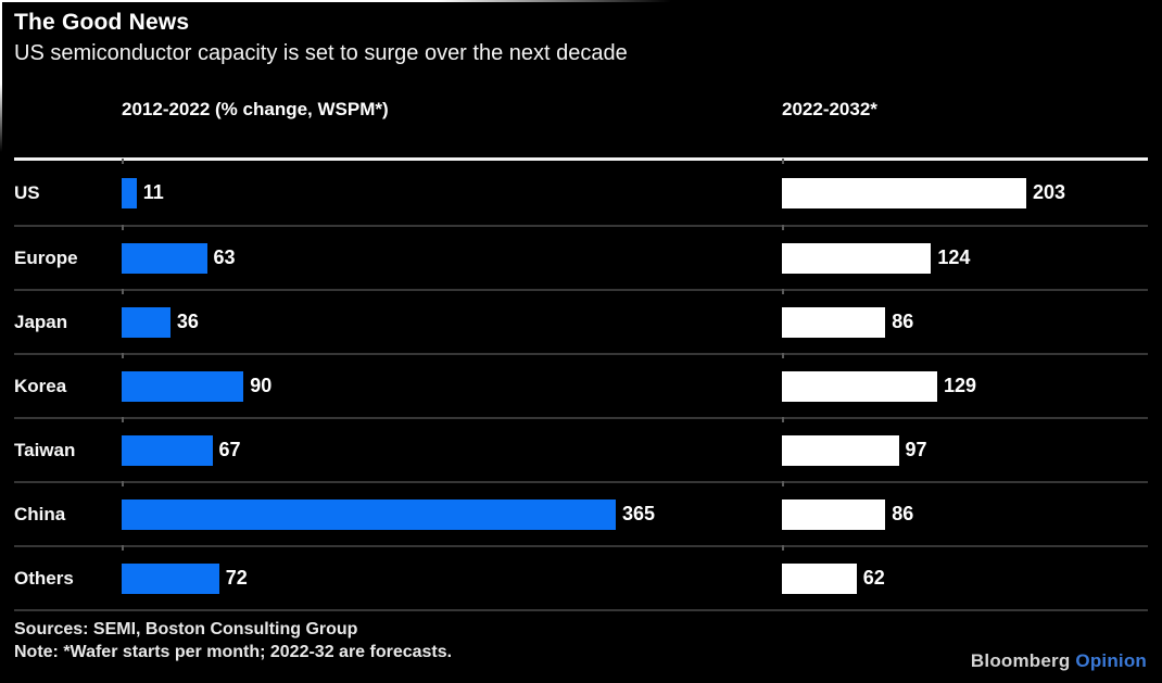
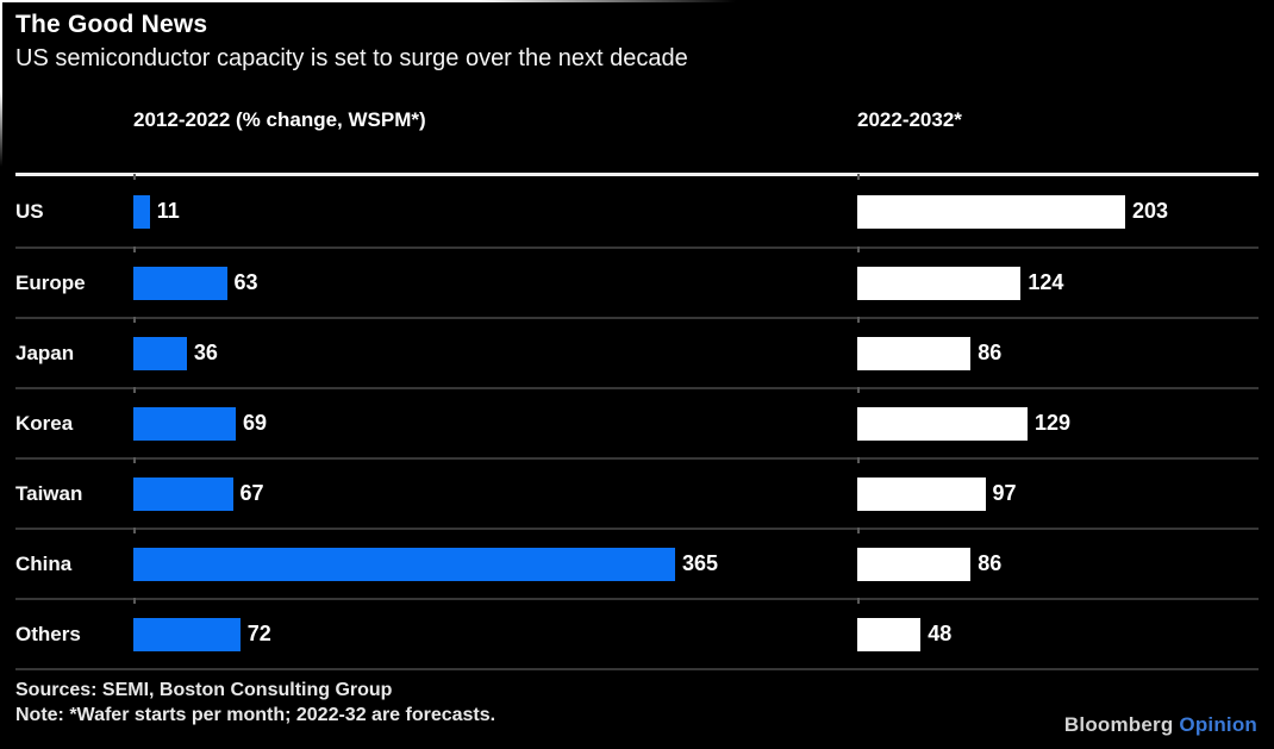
2012-2022 (% change, WSPM*)/Korea: 90 -> 69
2022-2032*/Others: 62 -> 48
